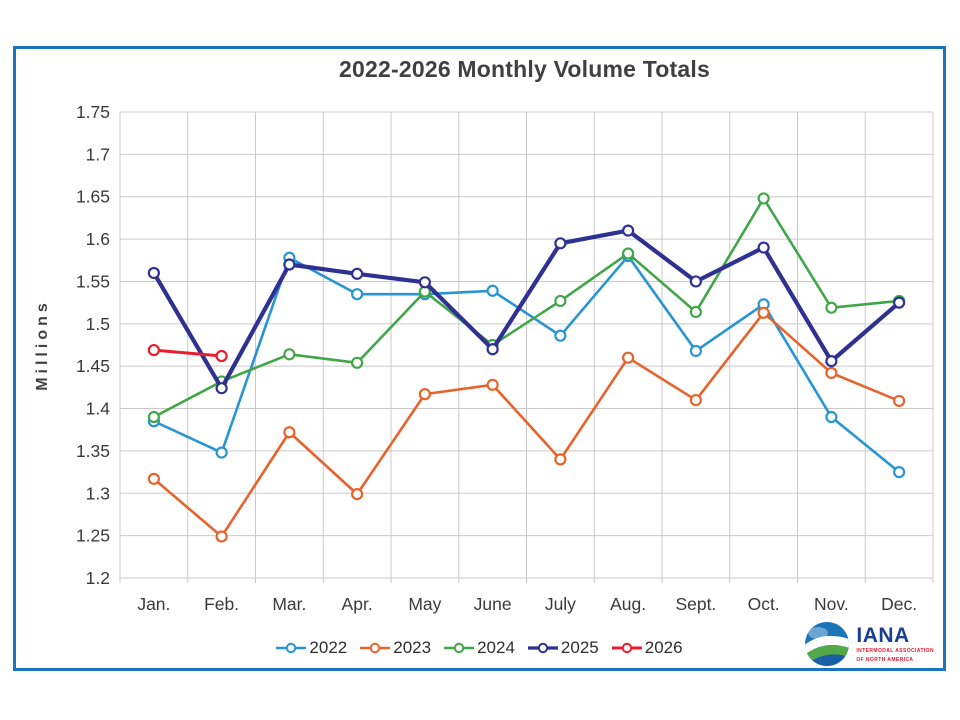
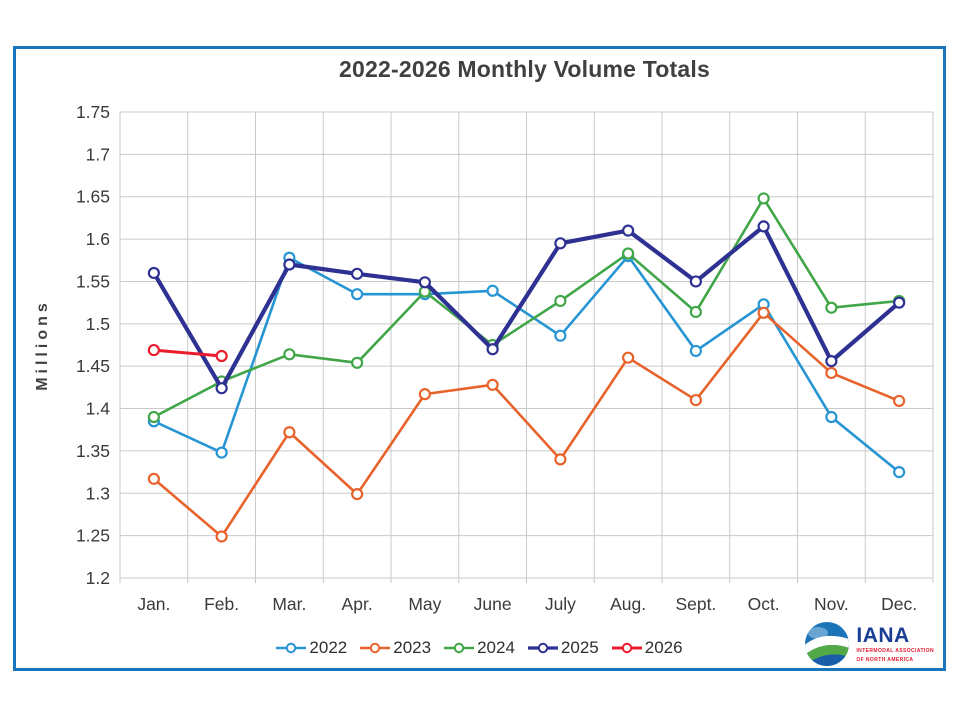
2025/Oct.: 1.59 -> 1.61
